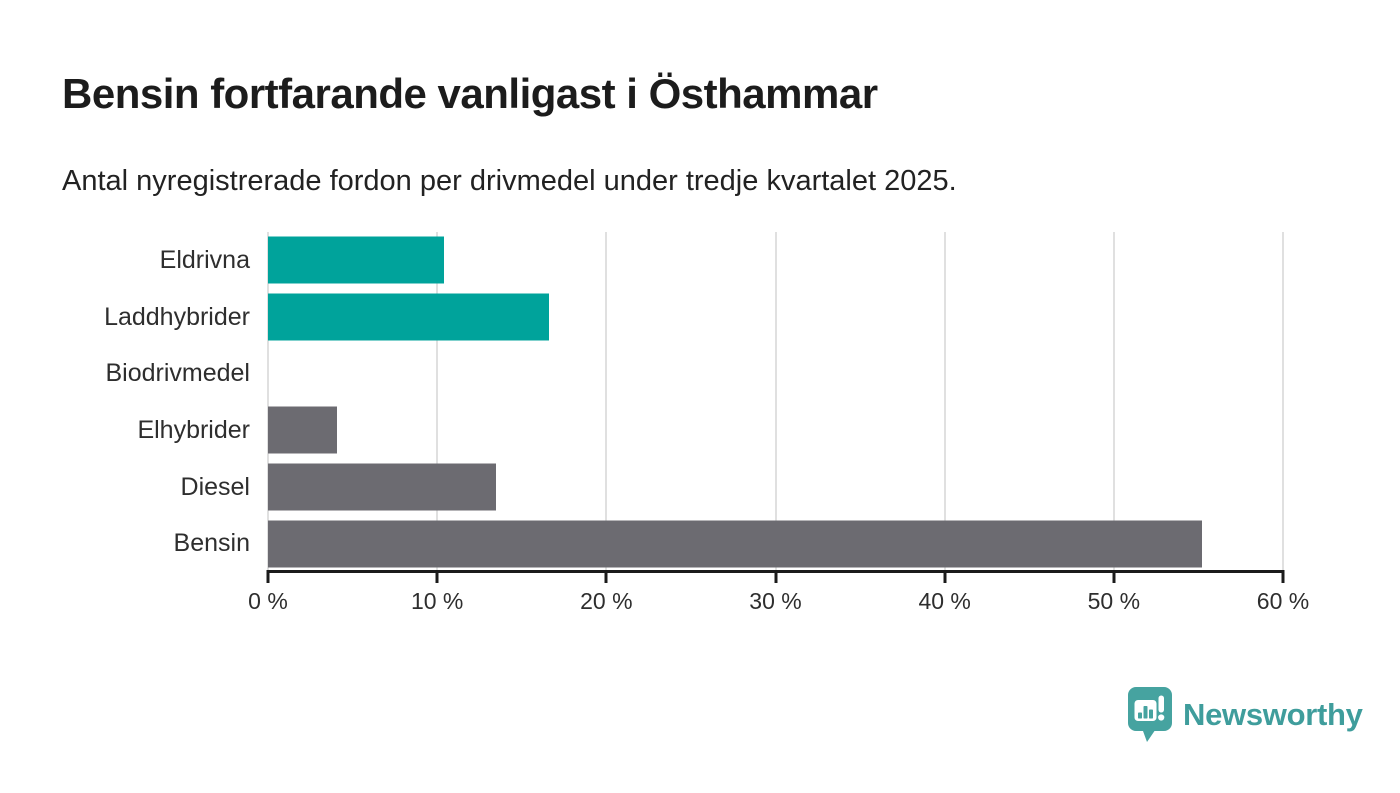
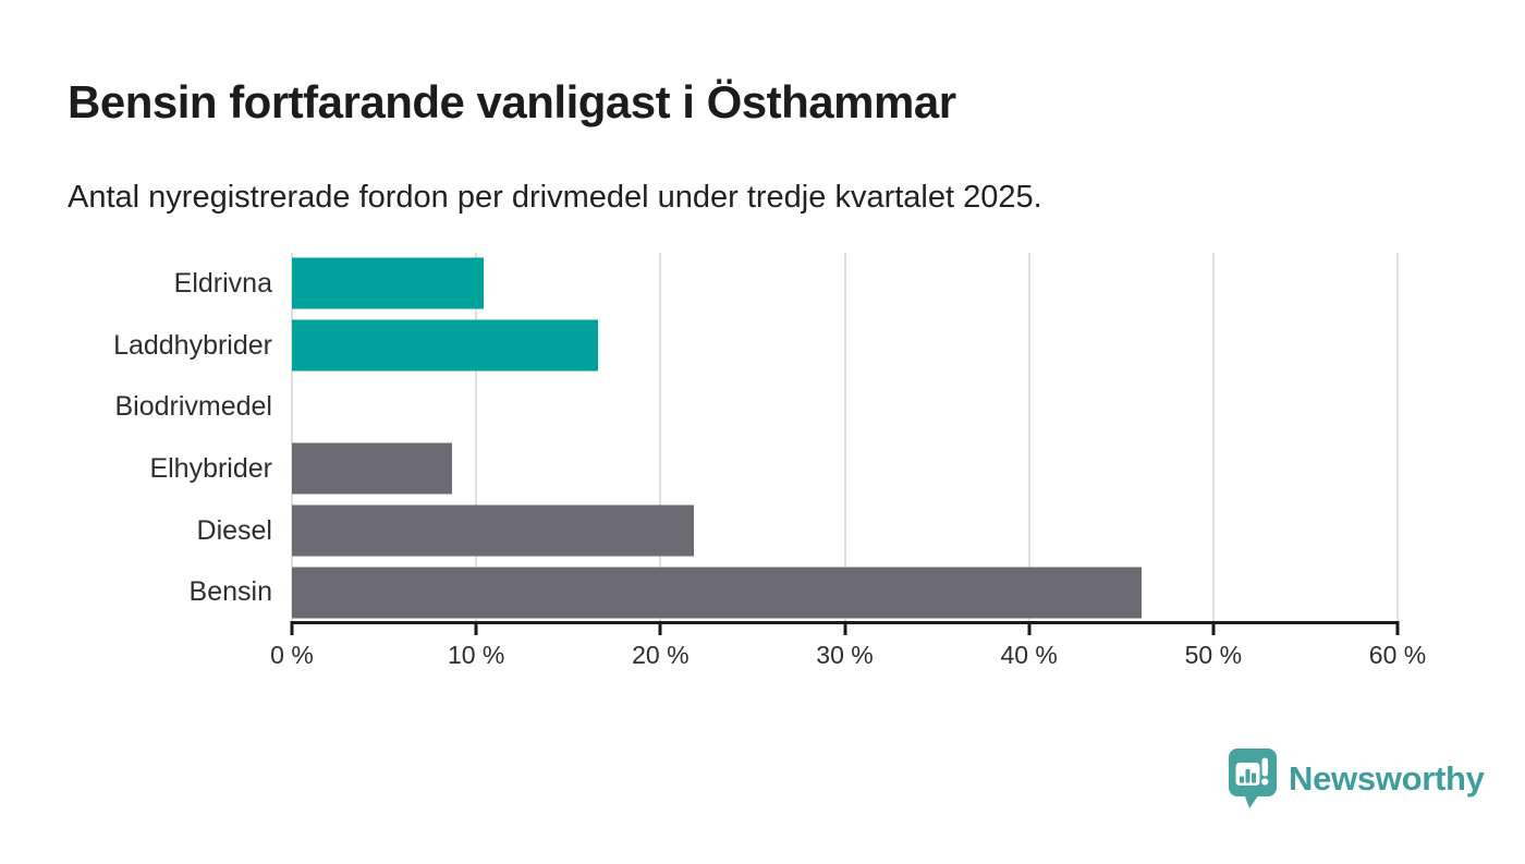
Elhybrider: 4.1% -> 8.7%
Diesel: 13.5% -> 21.8%
Bensin: 55.2% -> 46.1%
